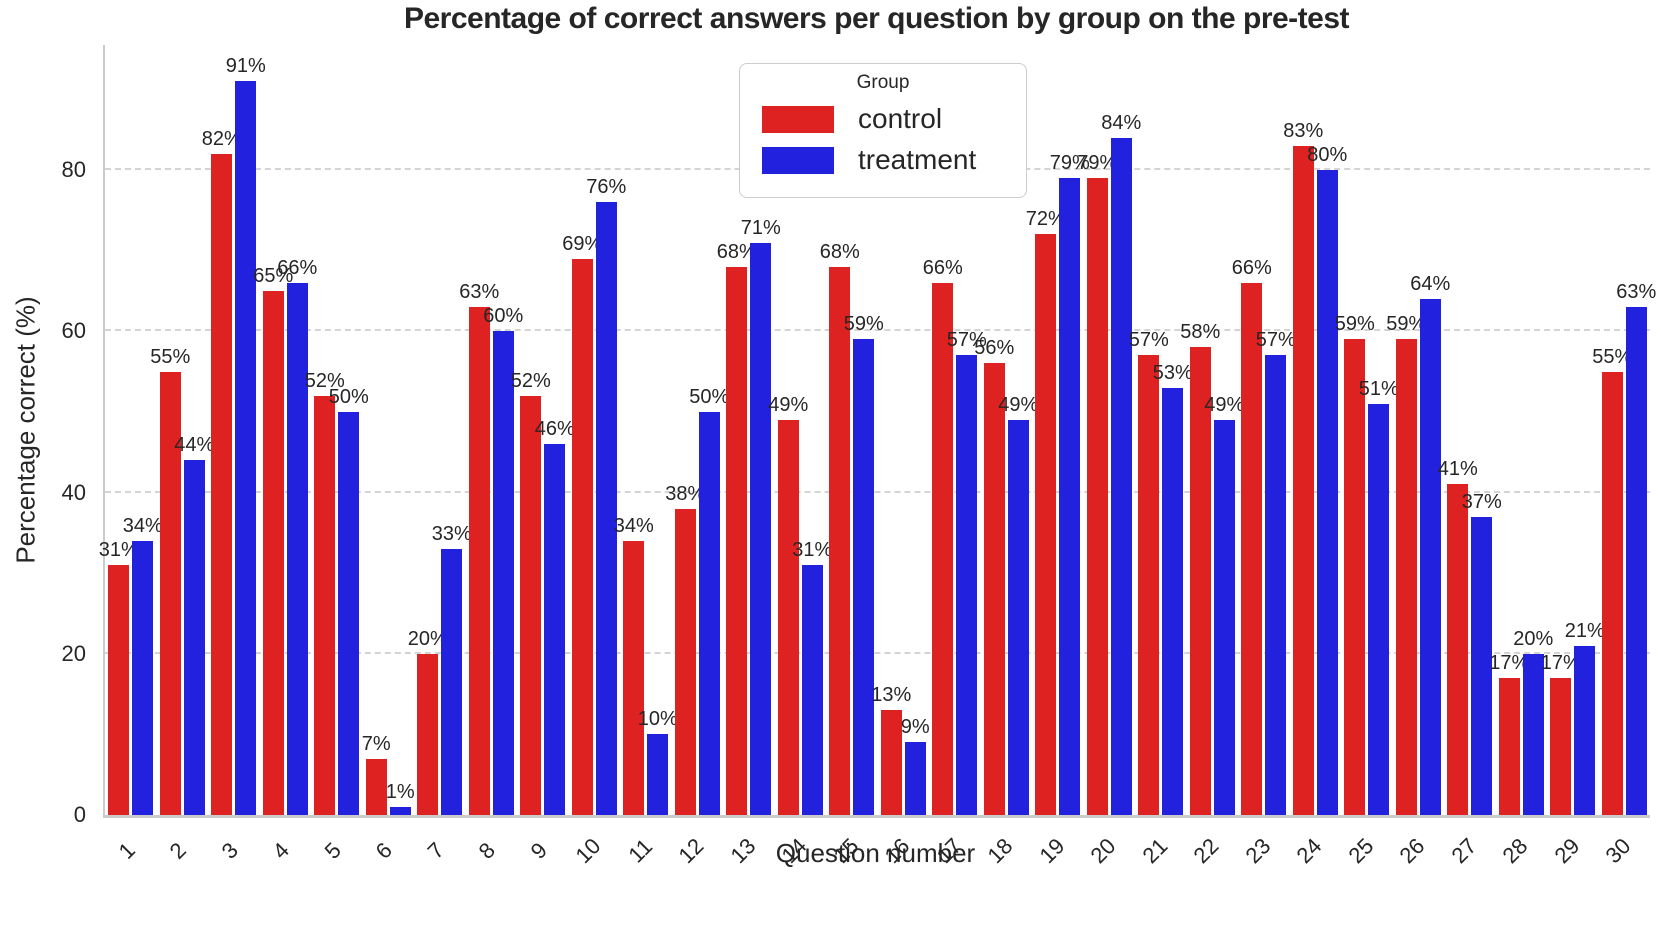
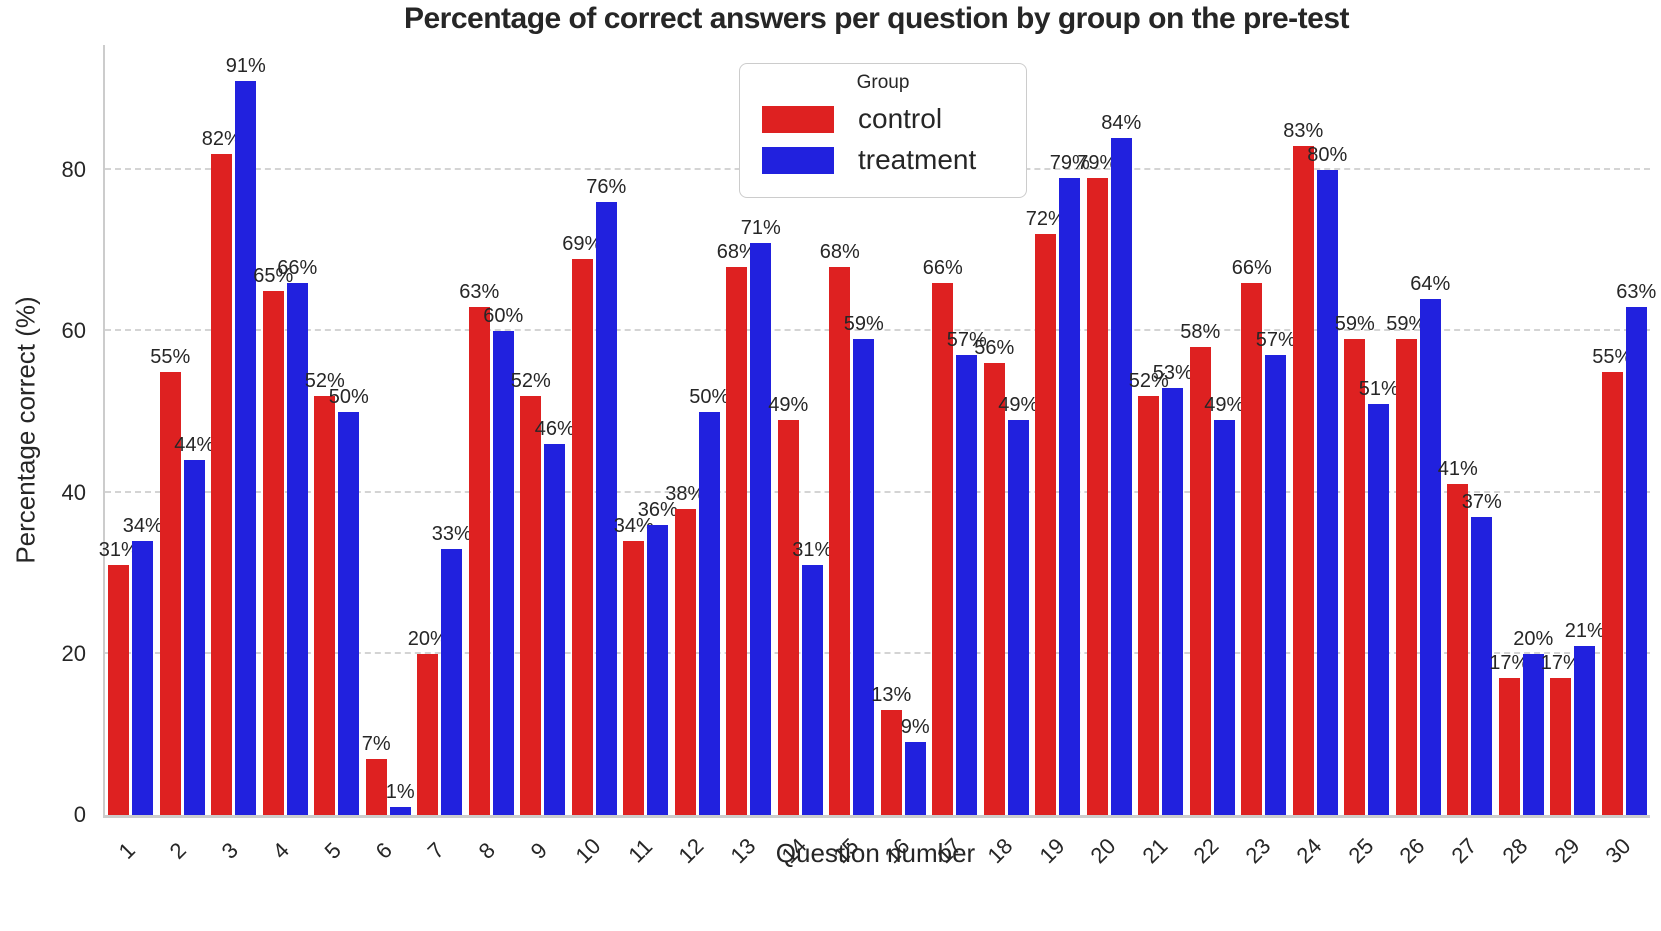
treatment/11: 10% -> 36%
control/21: 57% -> 52%
